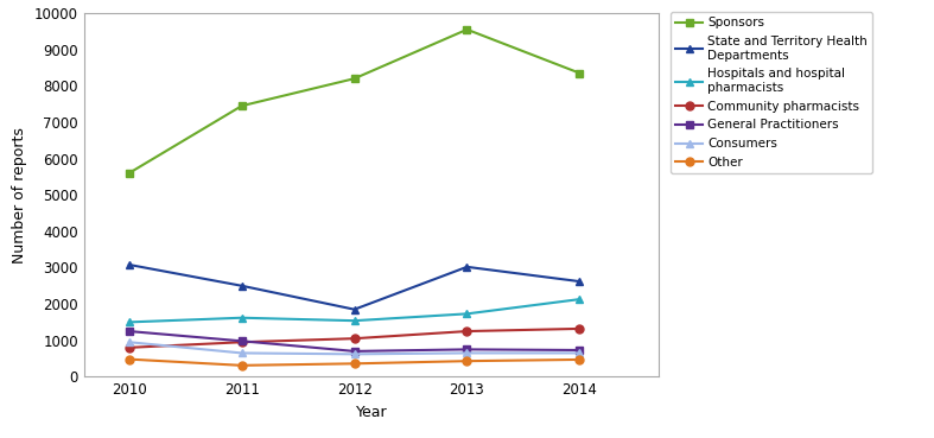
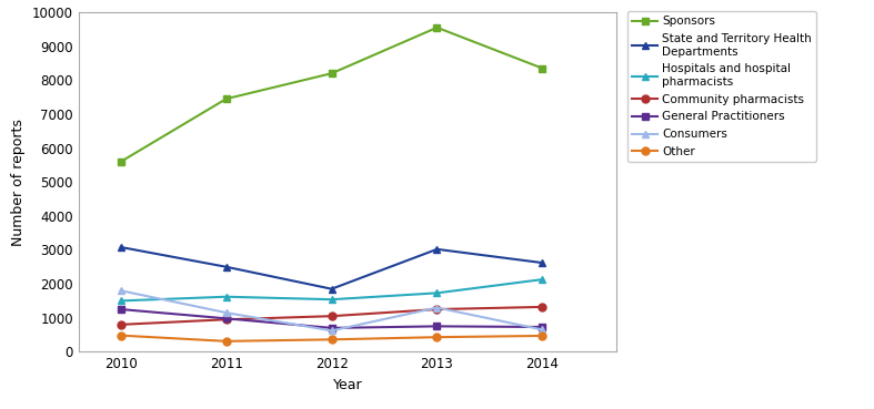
Consumers/2010: 950 -> 1800
Consumers/2011: 650 -> 1150
Consumers/2013: 650 -> 1300
